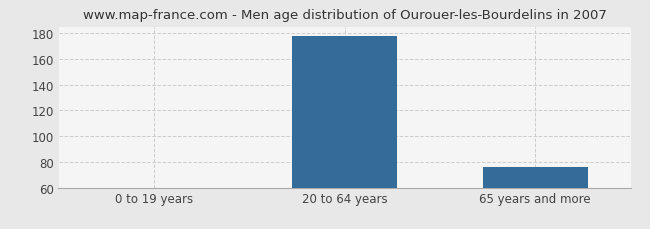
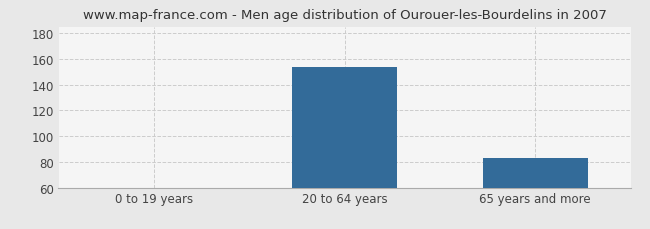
20 to 64 years: 178 -> 154
65 years and more: 76 -> 83
